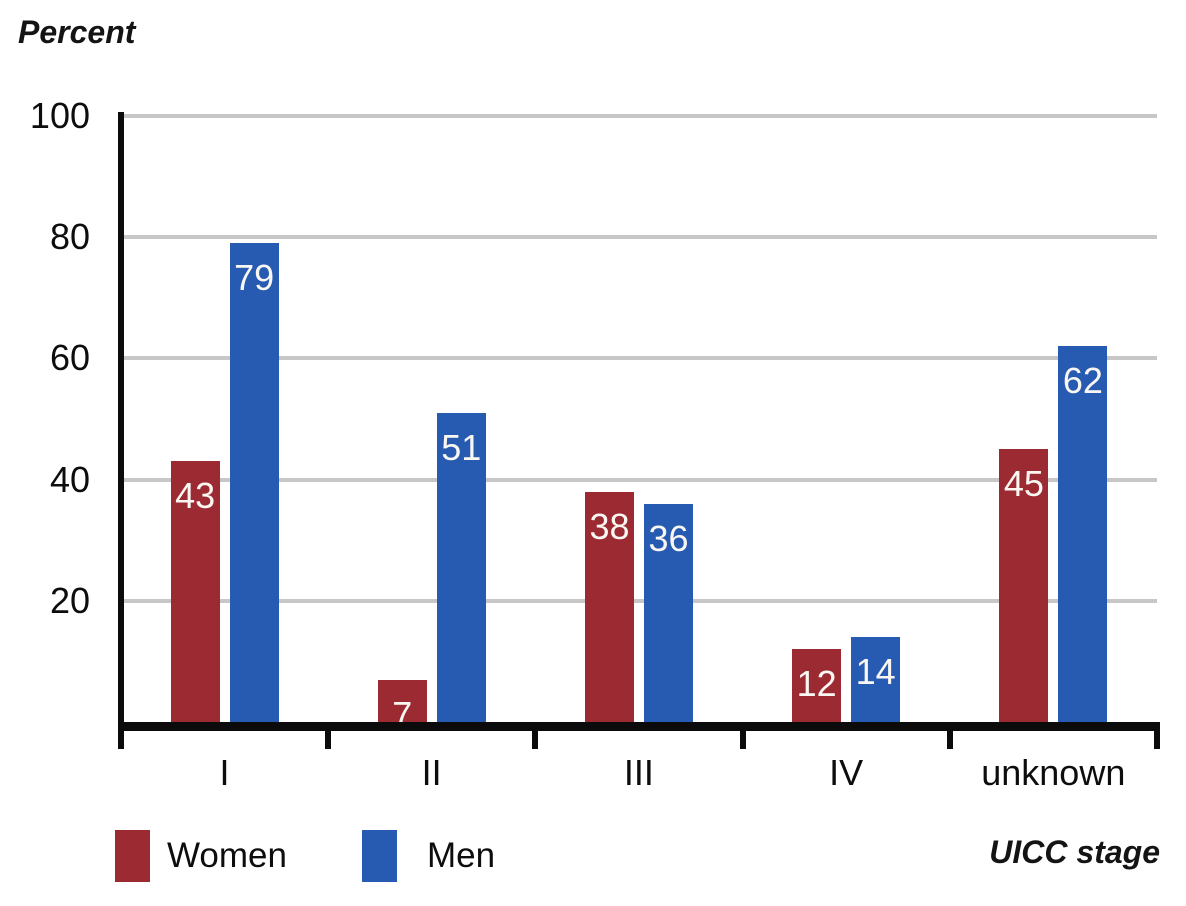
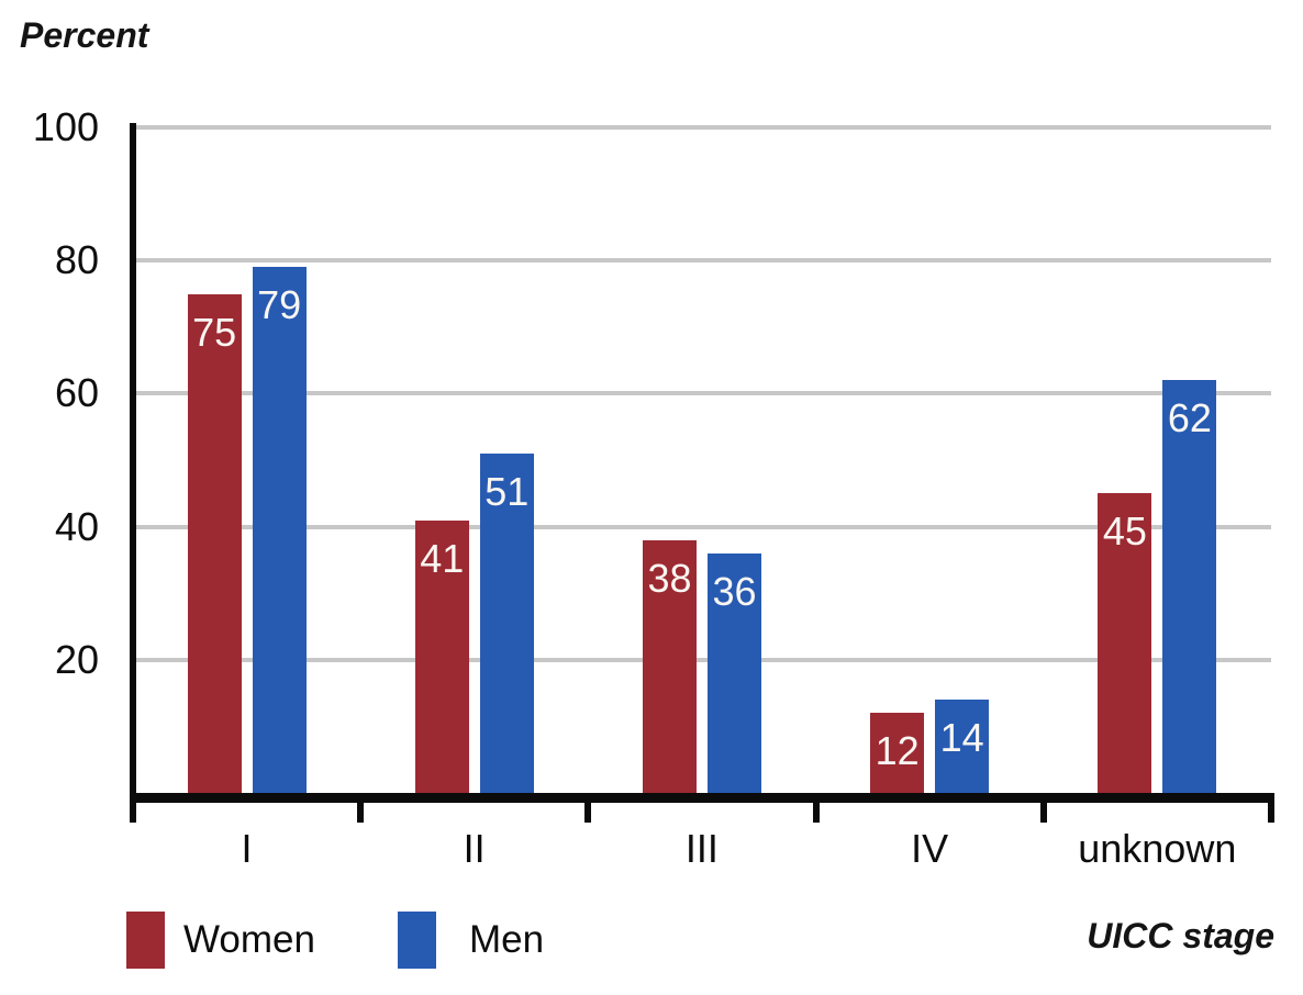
Women/I: 43 -> 75
Women/II: 7 -> 41
